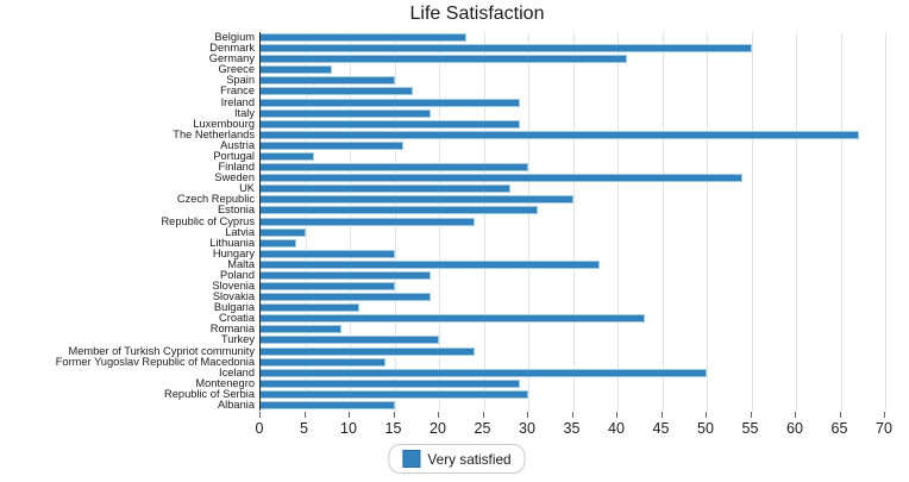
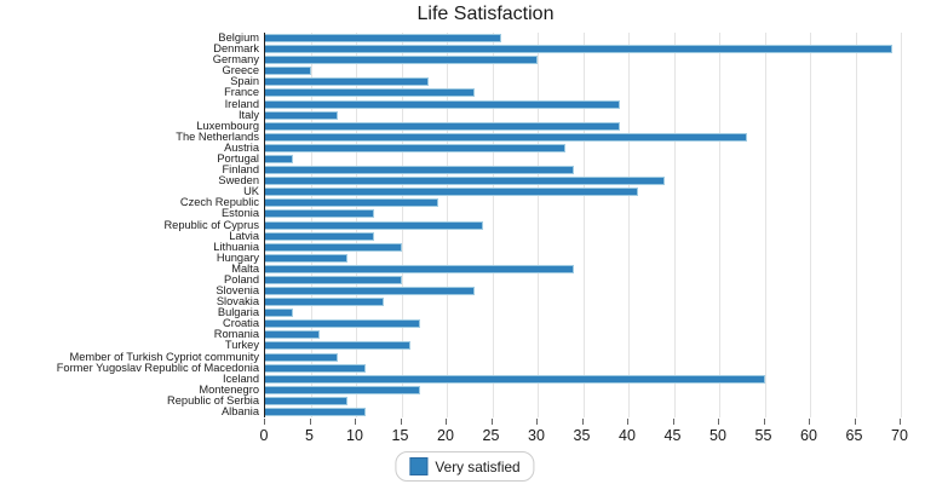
Belgium: 23 -> 26
Denmark: 55 -> 69
Germany: 41 -> 30
Greece: 8 -> 5
Spain: 15 -> 18
France: 17 -> 23
Ireland: 29 -> 39
Italy: 19 -> 8
Luxembourg: 29 -> 39
The Netherlands: 67 -> 53
Austria: 16 -> 33
Portugal: 6 -> 3
Finland: 30 -> 34
Sweden: 54 -> 44
UK: 28 -> 41
Czech Republic: 35 -> 19
Estonia: 31 -> 12
Latvia: 5 -> 12
Lithuania: 4 -> 15
Hungary: 15 -> 9
Malta: 38 -> 34
Poland: 19 -> 15
Slovenia: 15 -> 23
Slovakia: 19 -> 13
Bulgaria: 11 -> 3
Croatia: 43 -> 17
Romania: 9 -> 6
Turkey: 20 -> 16
Member of Turkish Cypriot community: 24 -> 8
Former Yugoslav Republic of Macedonia: 14 -> 11
Iceland: 50 -> 55
Montenegro: 29 -> 17
Republic of Serbia: 30 -> 9
Albania: 15 -> 11
